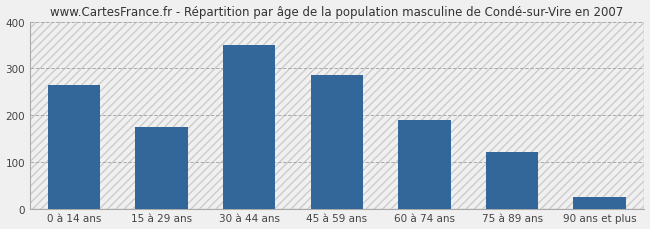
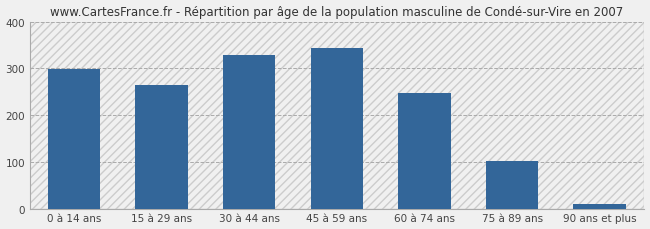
0 à 14 ans: 265 -> 298
15 à 29 ans: 175 -> 265
30 à 44 ans: 350 -> 328
45 à 59 ans: 285 -> 343
60 à 74 ans: 190 -> 248
75 à 89 ans: 120 -> 101
90 ans et plus: 25 -> 10
